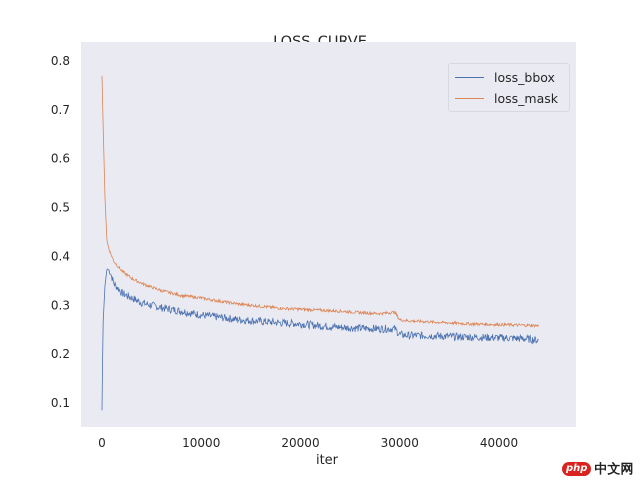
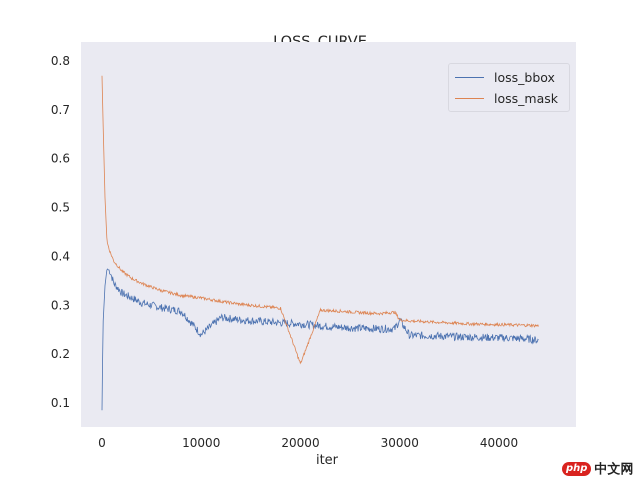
loss_bbox/10000: 0.28 -> 0.24
loss_mask/20000: 0.29 -> 0.18
loss_bbox/30000: 0.24 -> 0.27
